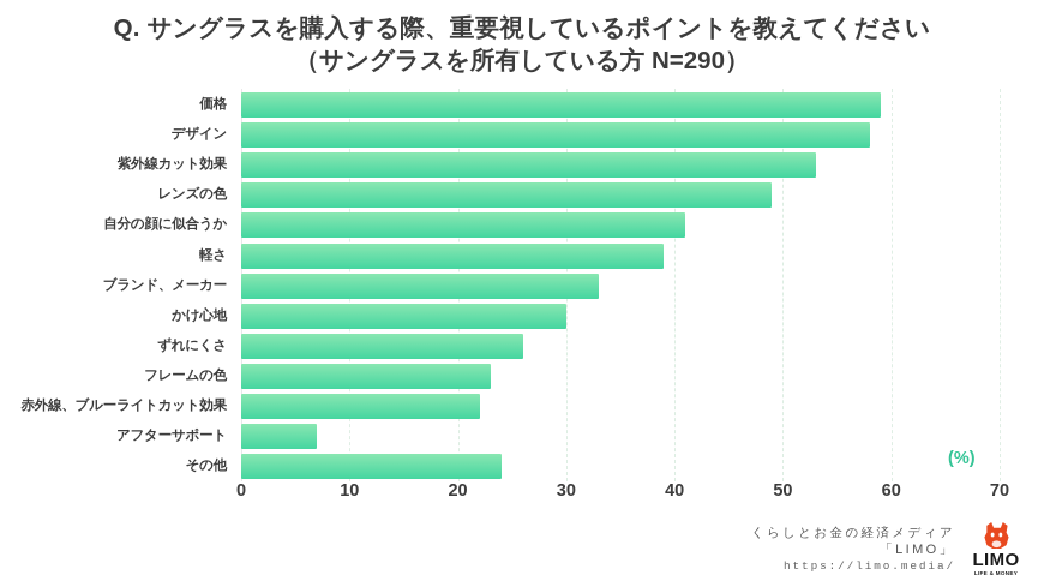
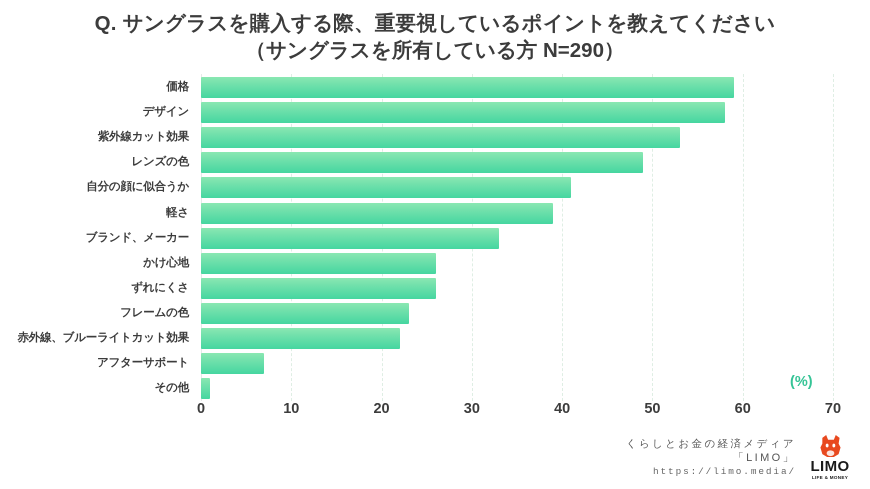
かけ心地: 30 -> 26
その他: 24 -> 1
